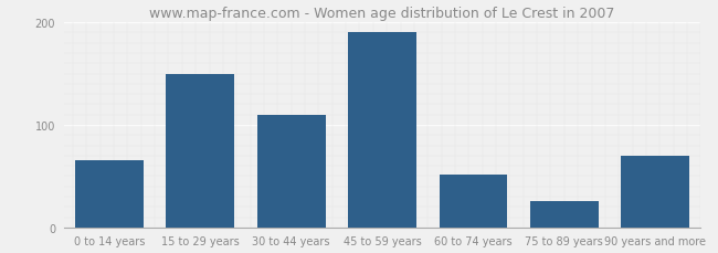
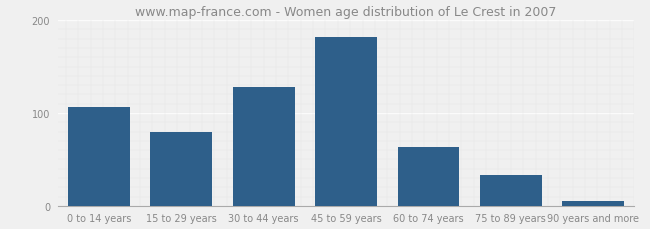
0 to 14 years: 66 -> 106
15 to 29 years: 150 -> 80
30 to 44 years: 110 -> 128
45 to 59 years: 190 -> 182
60 to 74 years: 52 -> 63
75 to 89 years: 26 -> 33
90 years and more: 70 -> 5
